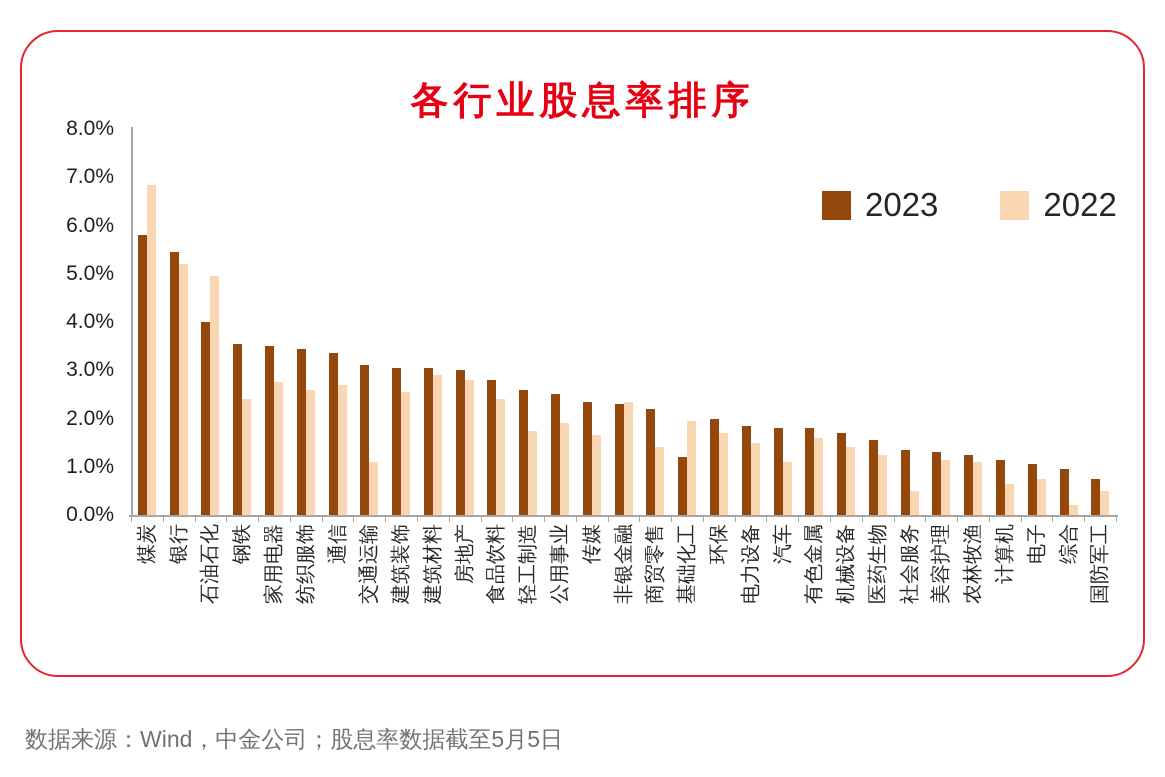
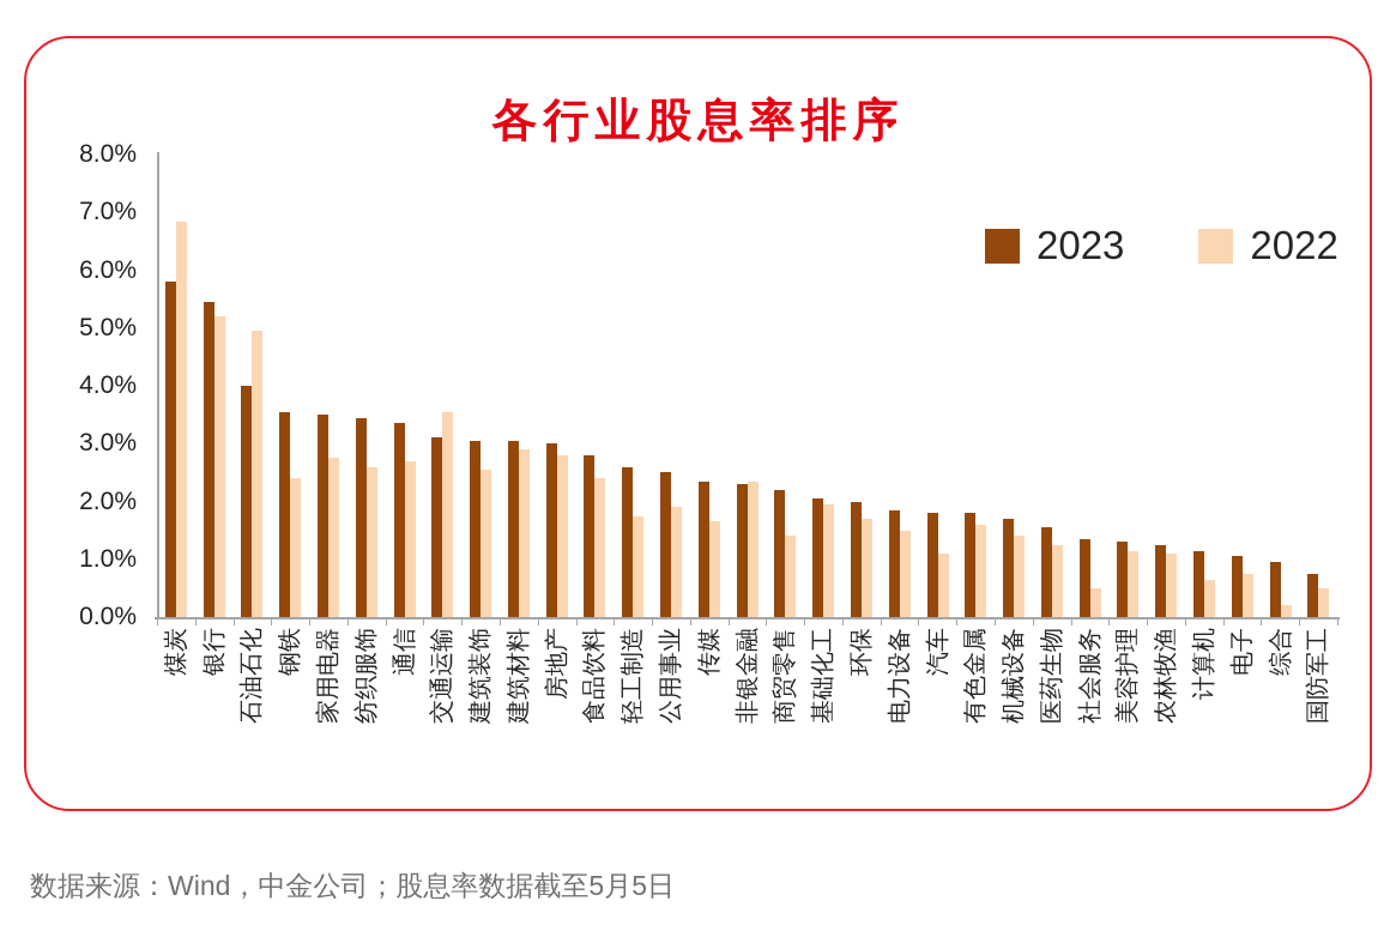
2022/交通运输: 1.1% -> 3.5%
2023/基础化工: 1.2% -> 2.0%
